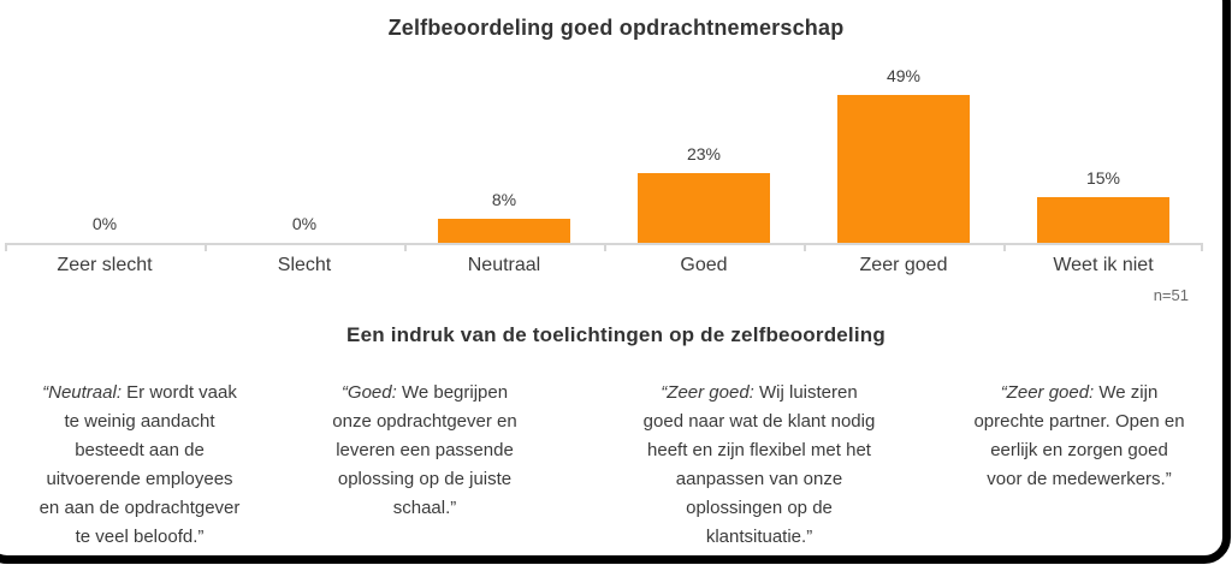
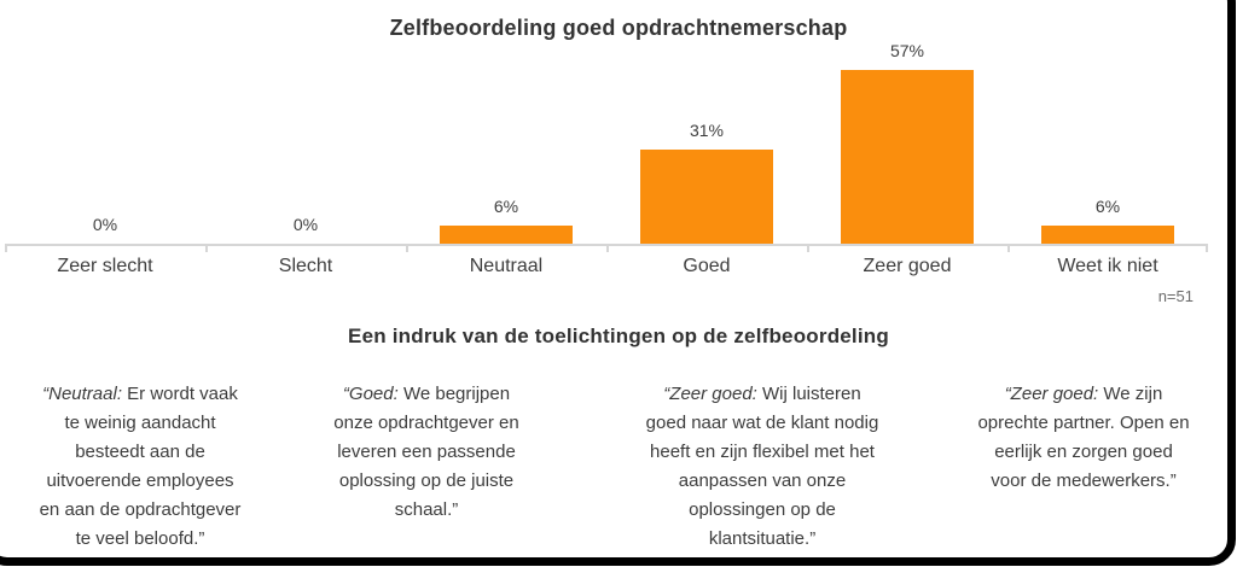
Neutraal: 8% -> 6%
Goed: 23% -> 31%
Zeer goed: 49% -> 57%
Weet ik niet: 15% -> 6%
